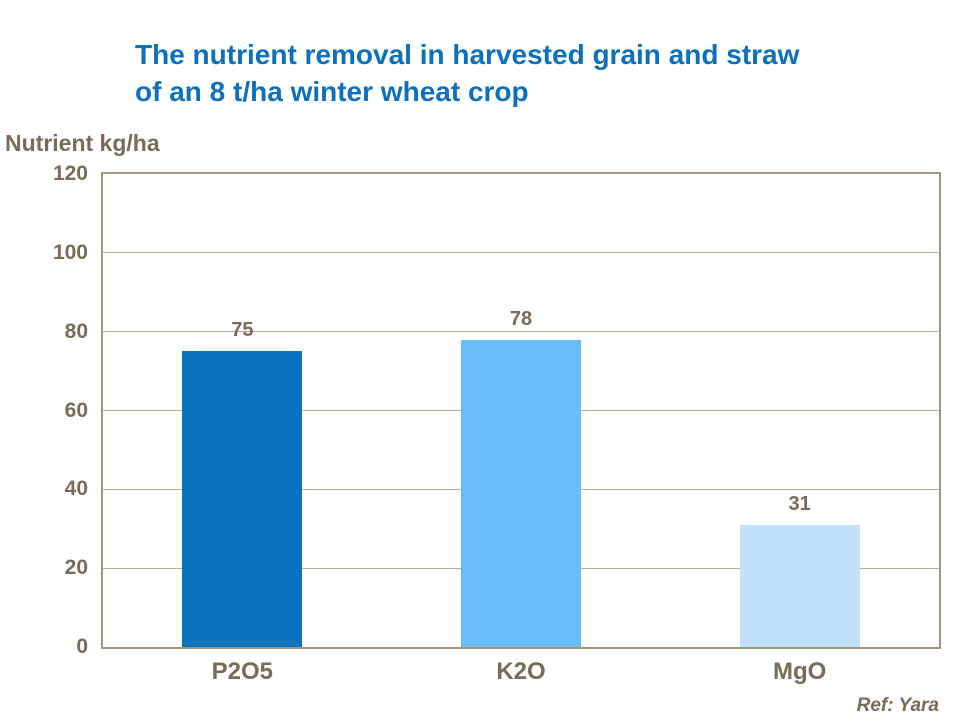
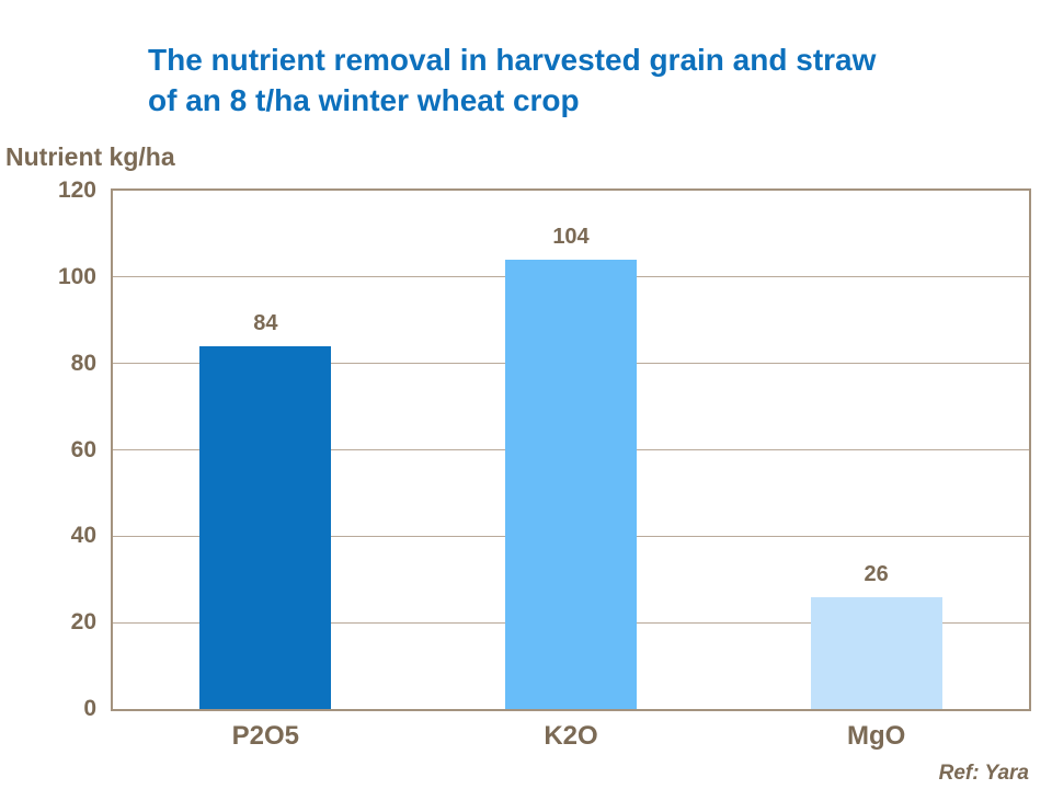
P2O5: 75 -> 84
K2O: 78 -> 104
MgO: 31 -> 26
